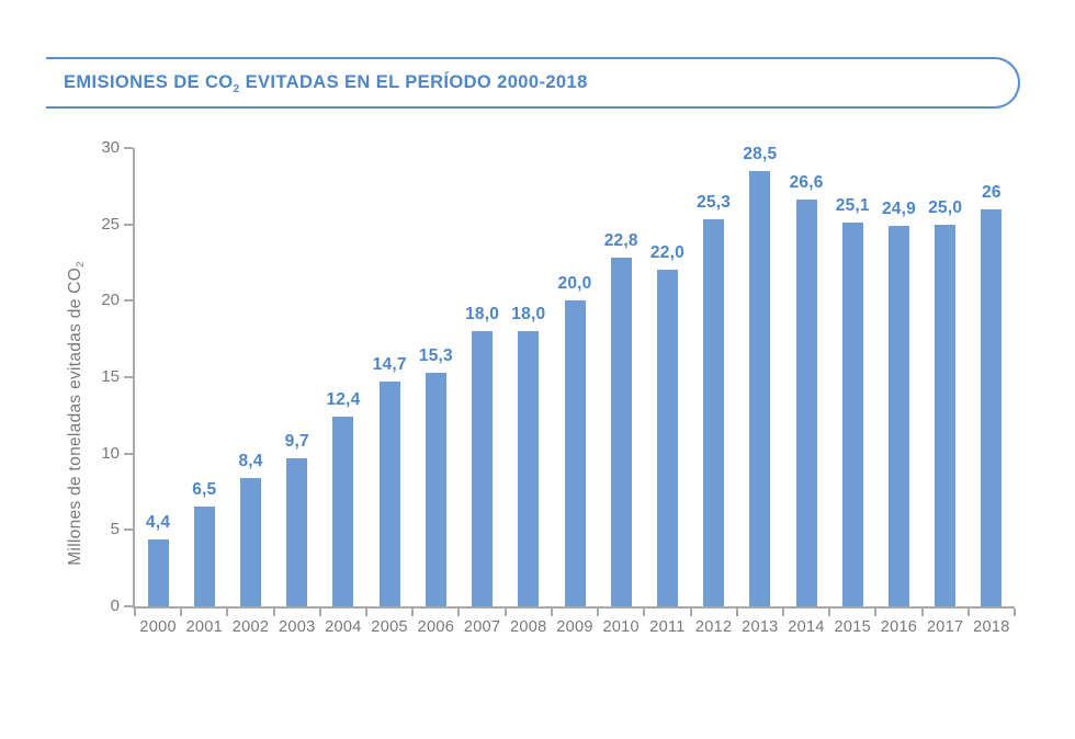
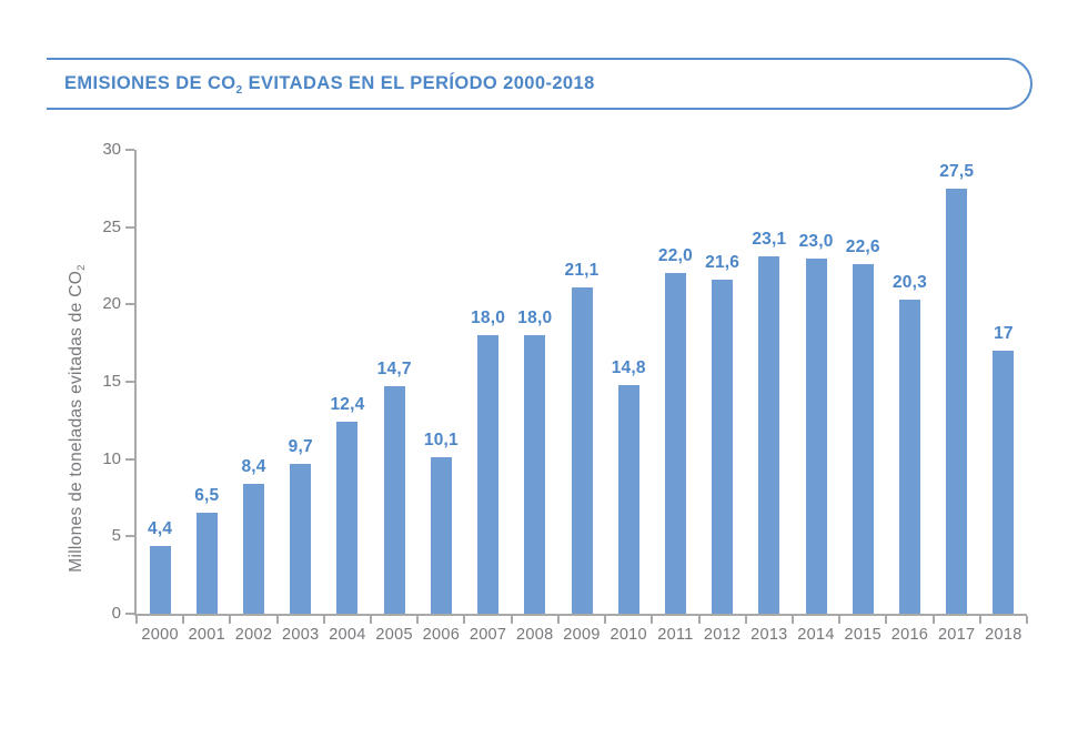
2006: 15,3 -> 10,1
2009: 20,0 -> 21,1
2010: 22,8 -> 14,8
2012: 25,3 -> 21,6
2013: 28,5 -> 23,1
2014: 26,6 -> 23,0
2015: 25,1 -> 22,6
2016: 24,9 -> 20,3
2017: 25,0 -> 27,5
2018: 26 -> 17
